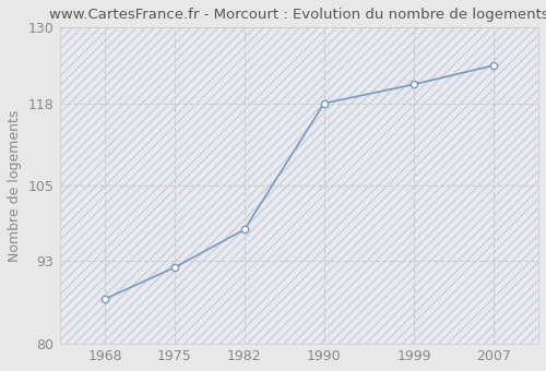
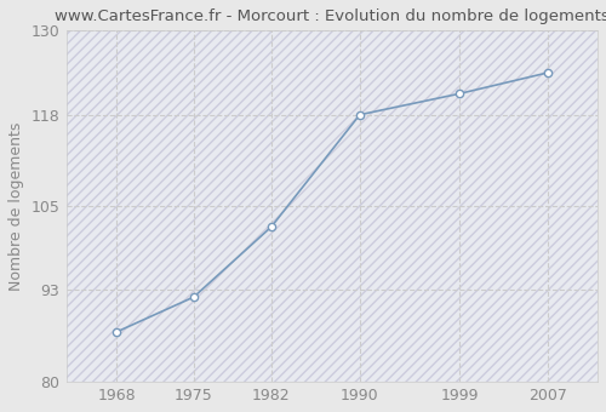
1982: 98 -> 102
